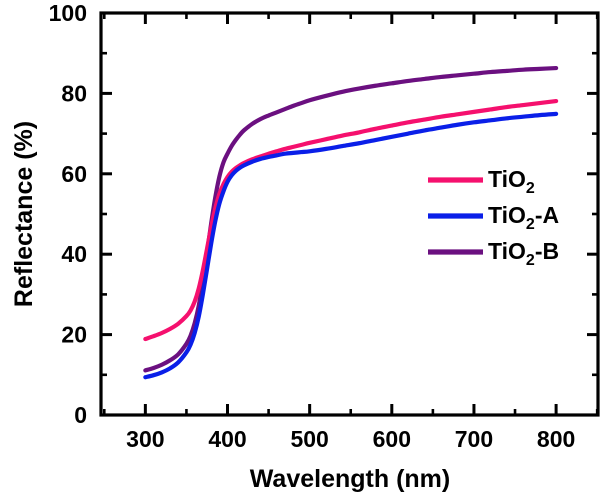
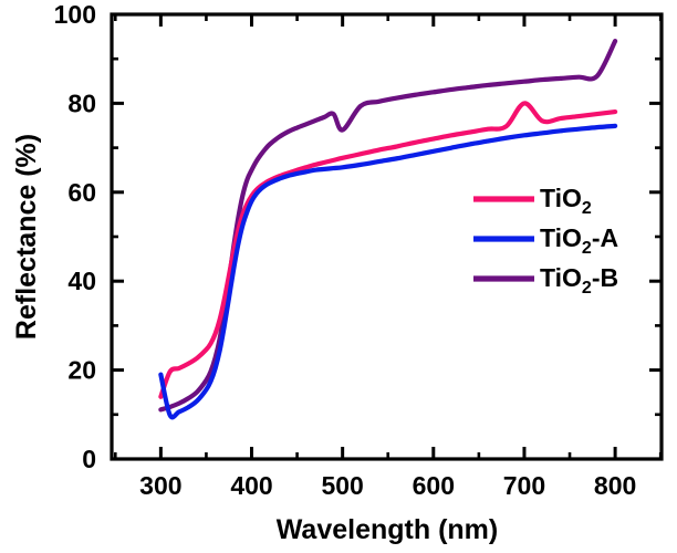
TiO2/300: 19 -> 14
TiO2-A/300: 9 -> 19
TiO2-B/500: 78 -> 74
TiO2/700: 75 -> 80
TiO2-B/800: 86 -> 94
